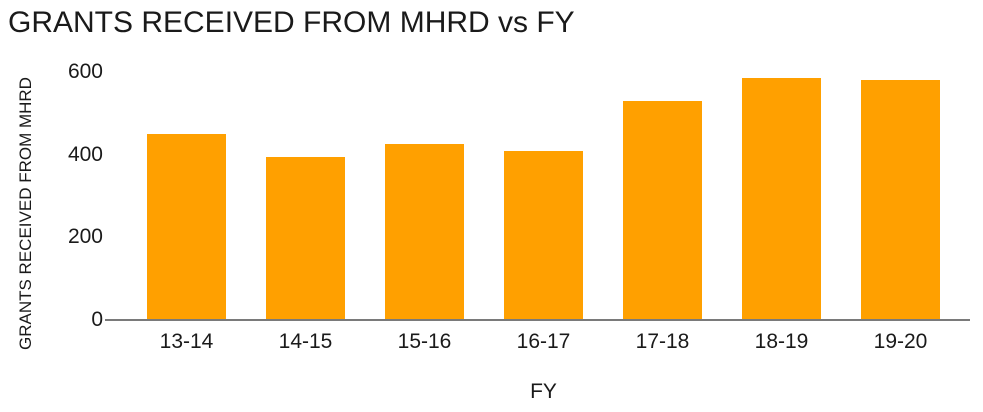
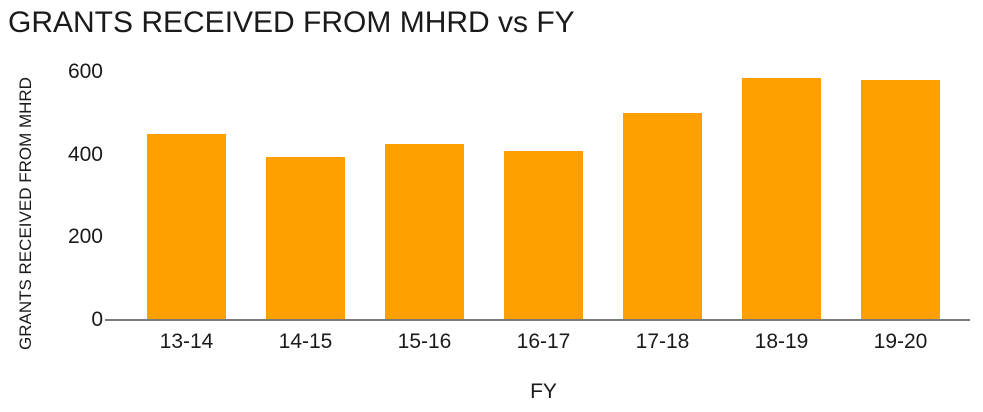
17-18: 530 -> 500
